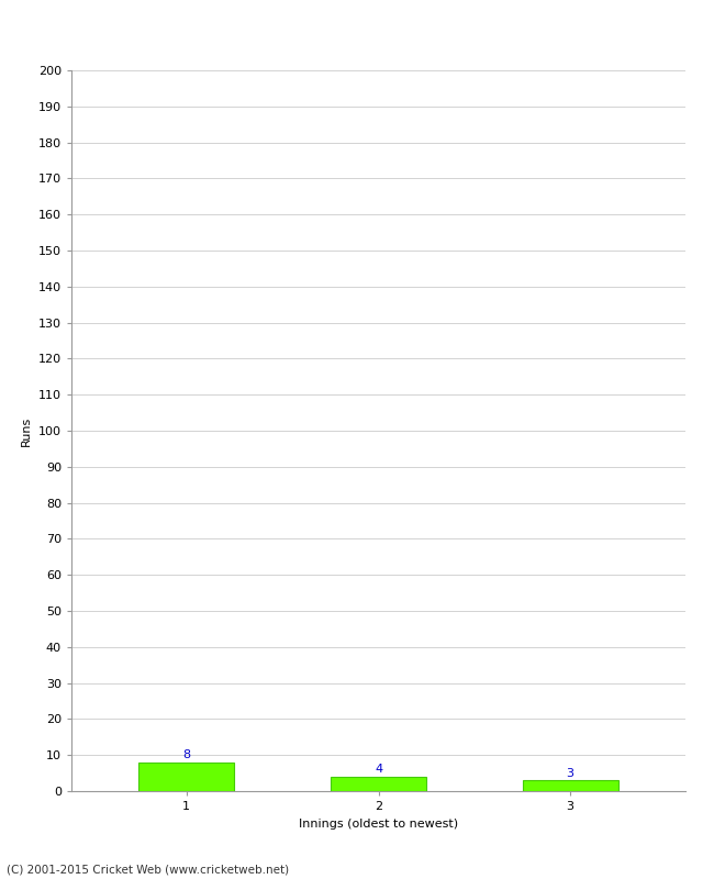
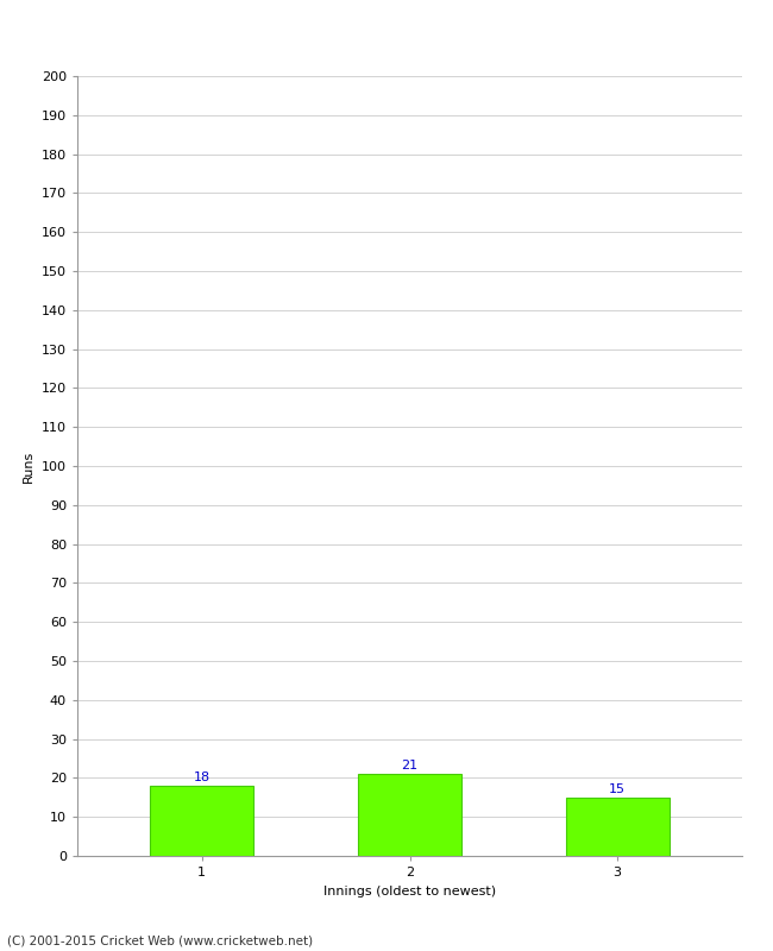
1: 8 -> 18
2: 4 -> 21
3: 3 -> 15
